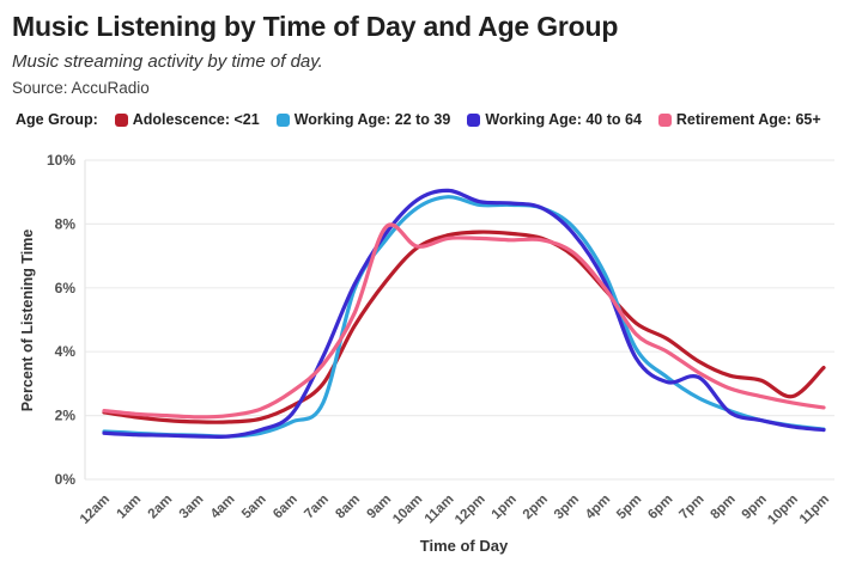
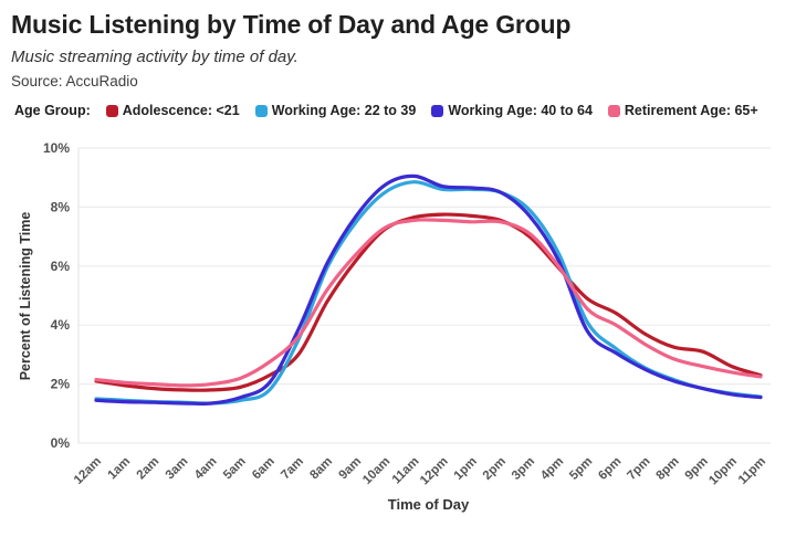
Working Age: 22 to 39/7am: 2.4% -> 3.5%
Retirement Age: 65+/9am: 7.9% -> 6.4%
Working Age: 40 to 64/7pm: 3.2% -> 2.5%
Adolescence: <21/11pm: 3.5% -> 2.3%
